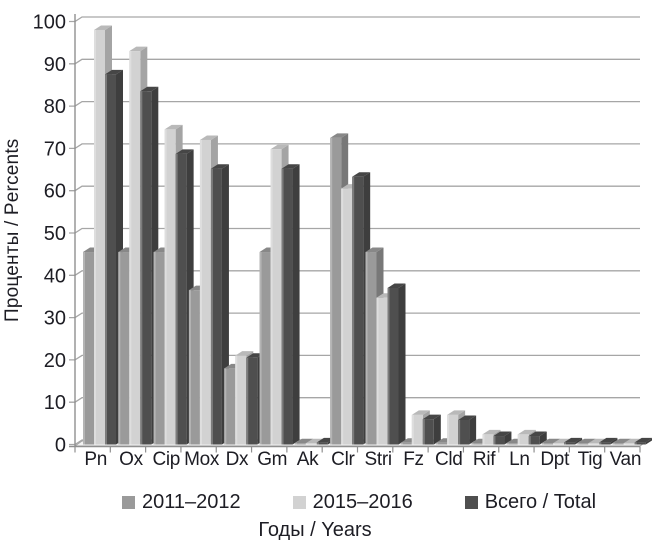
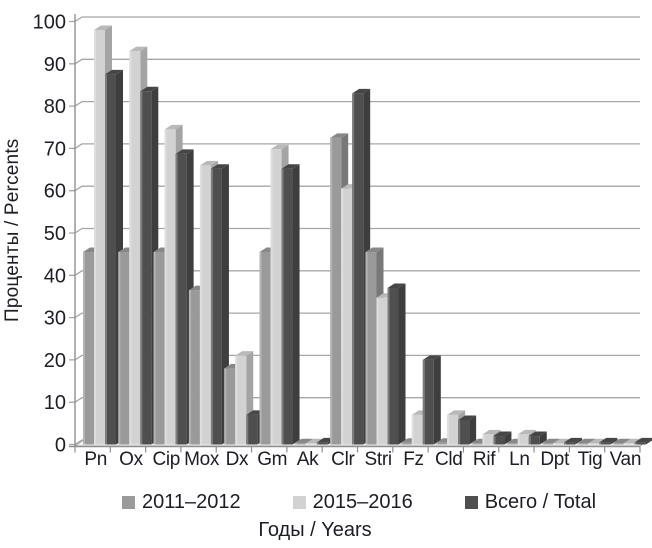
2015–2016/Mox: 72 -> 66
Всего / Total/Dx: 20 -> 7
Всего / Total/Clr: 63 -> 83
Всего / Total/Fz: 6 -> 20
